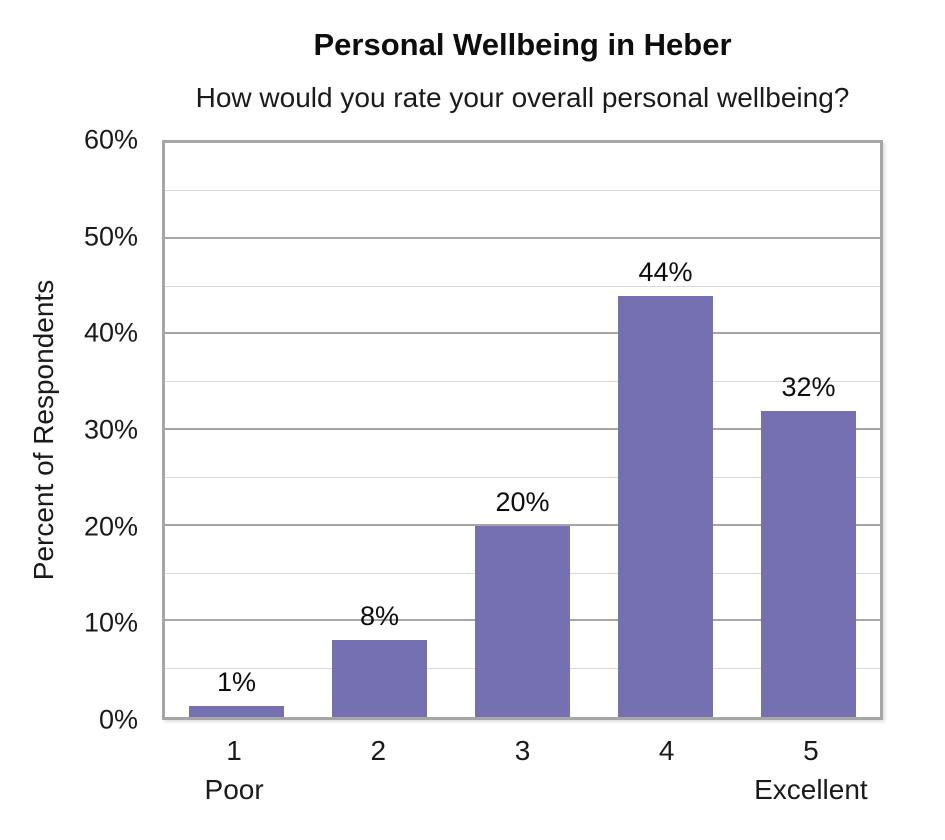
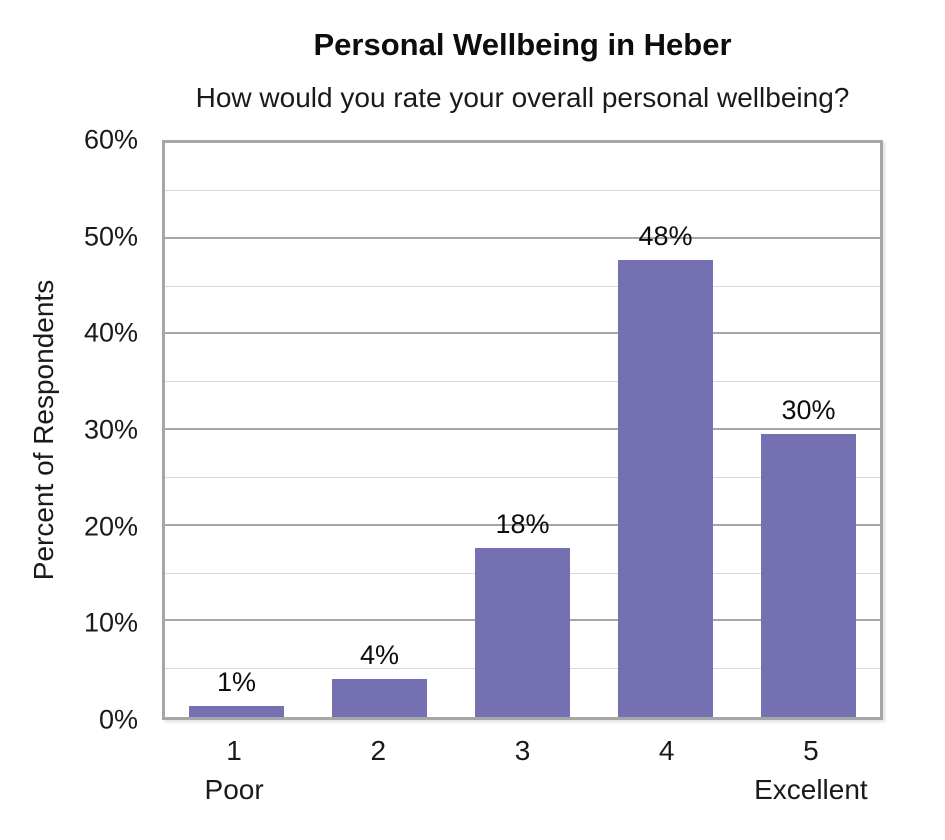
2: 8% -> 4%
3: 20% -> 18%
4: 44% -> 48%
5: 32% -> 30%
